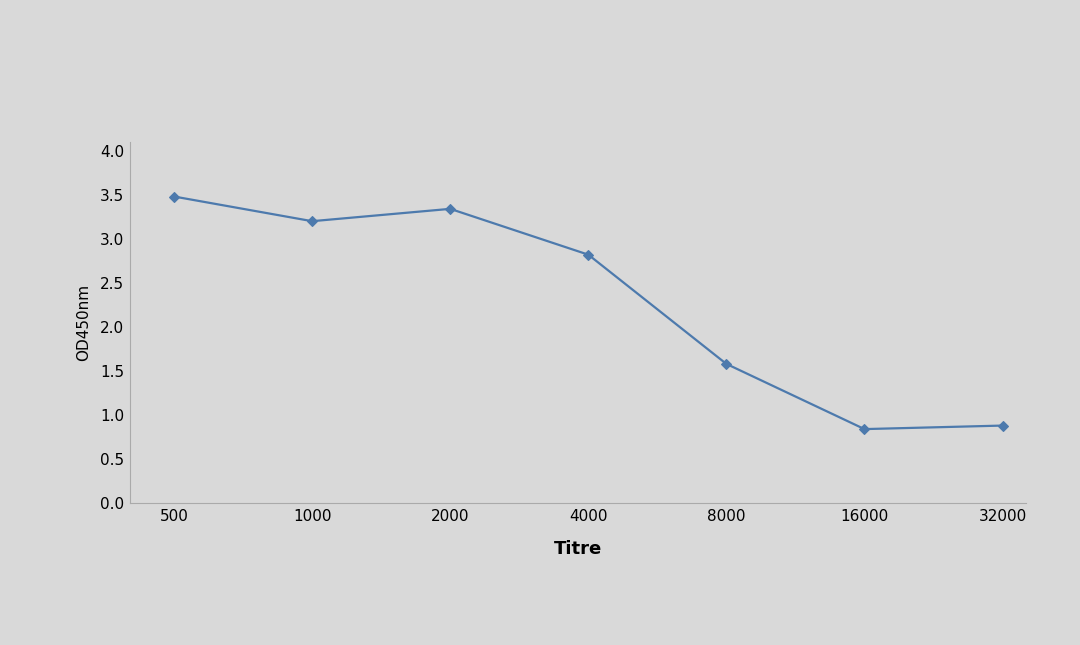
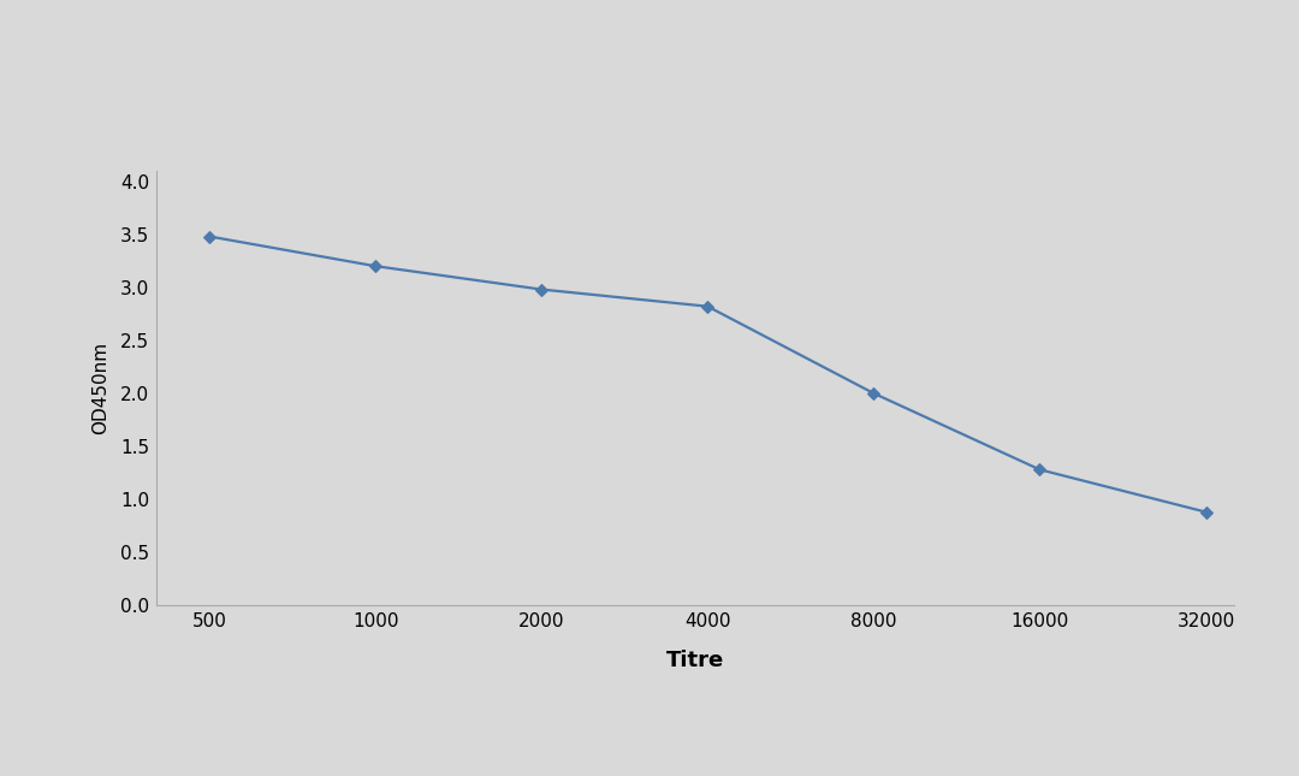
2000: 3.34 -> 2.98
8000: 1.58 -> 2.00
16000: 0.84 -> 1.28
